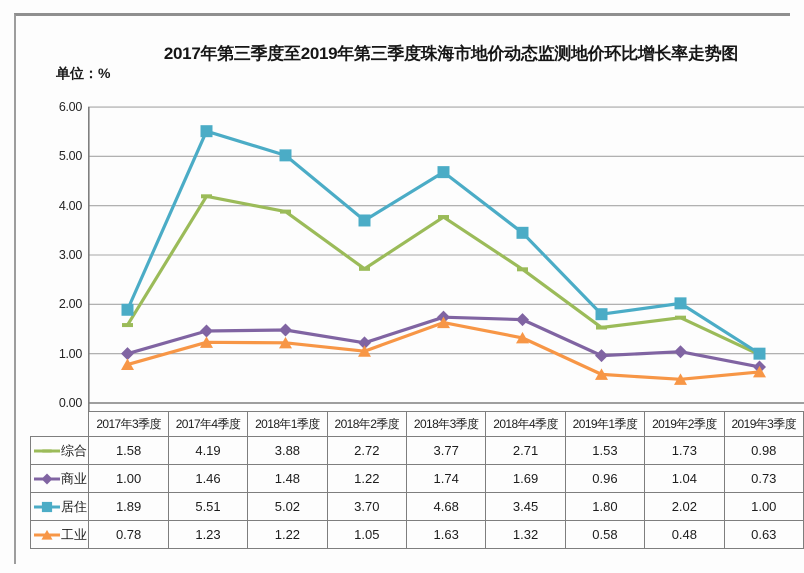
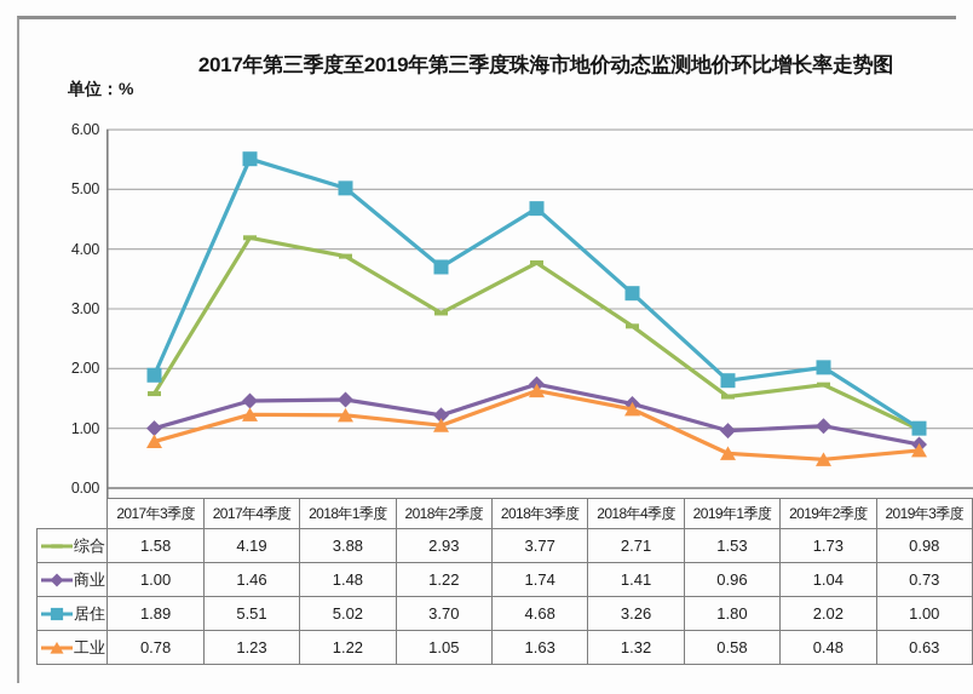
综合/2018年2季度: 2.72 -> 2.93
商业/2018年4季度: 1.69 -> 1.41
居住/2018年4季度: 3.45 -> 3.26
